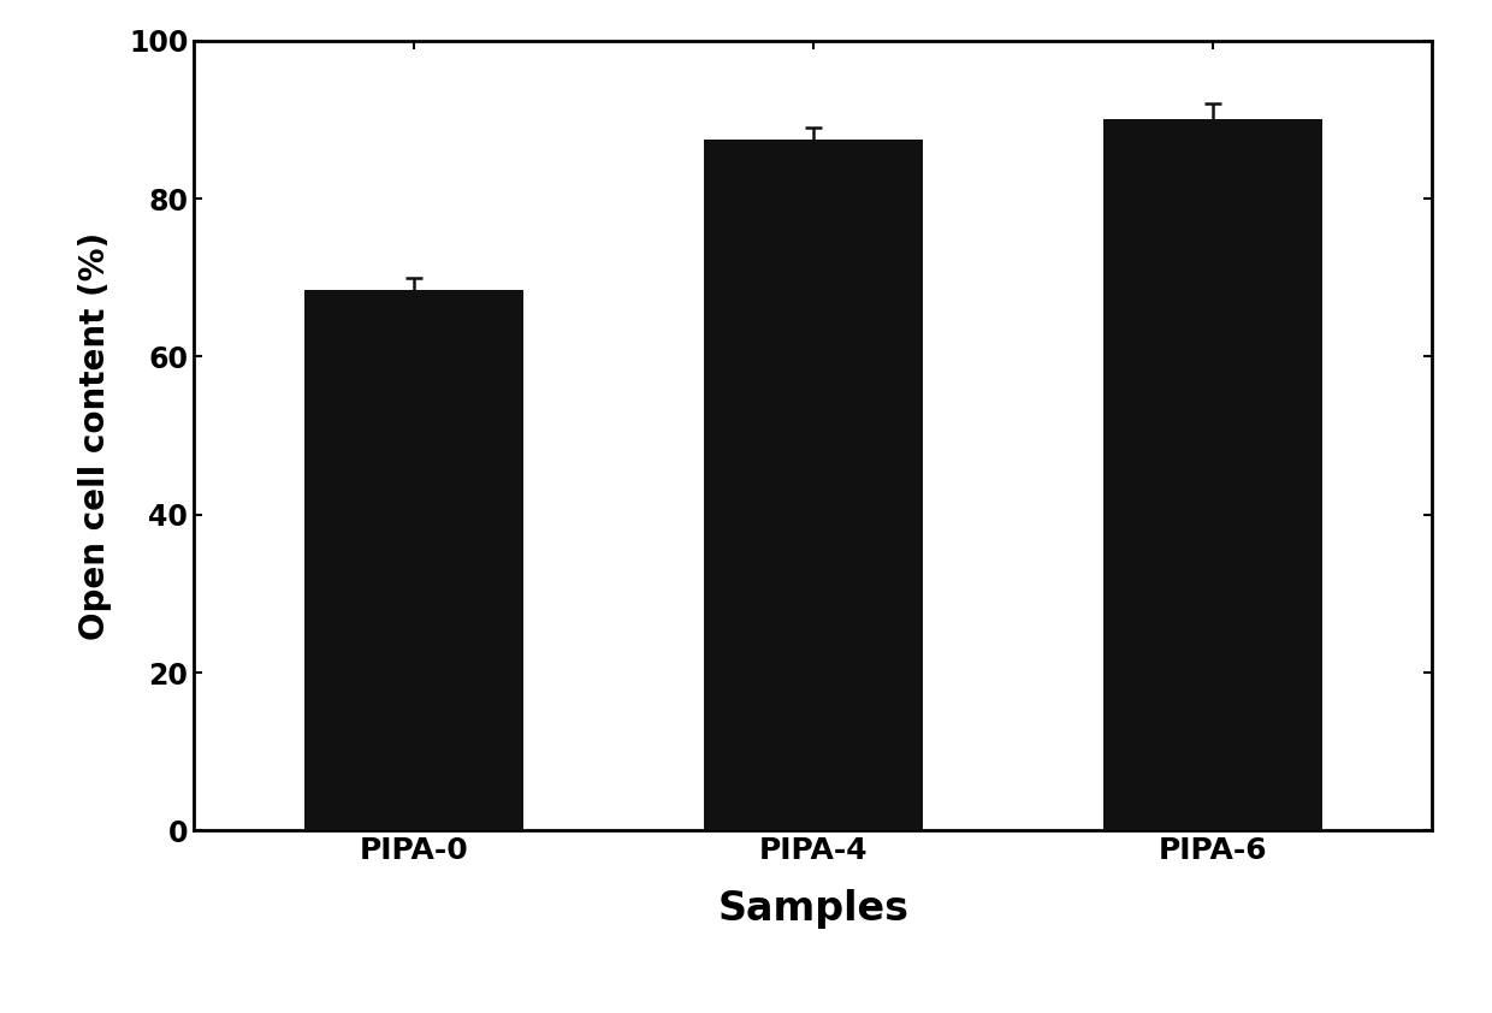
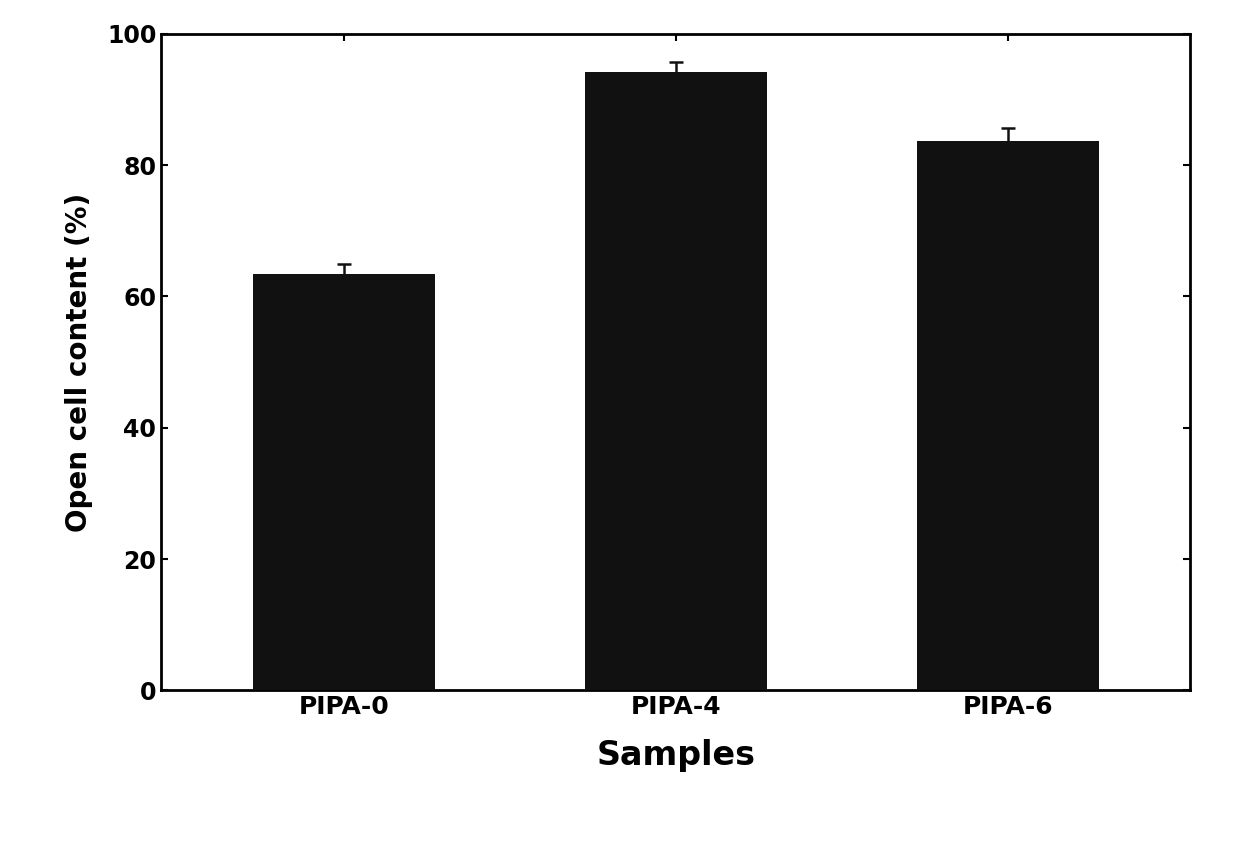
PIPA-0: 68.5 -> 63.4
PIPA-4: 87.5 -> 94.2
PIPA-6: 90.0 -> 83.6
